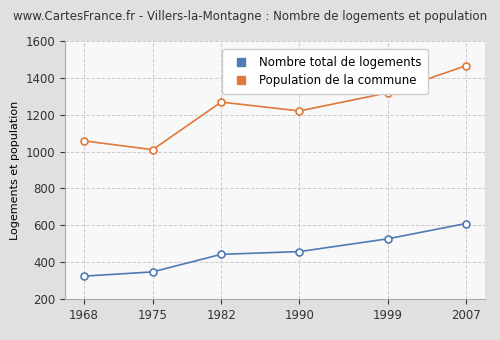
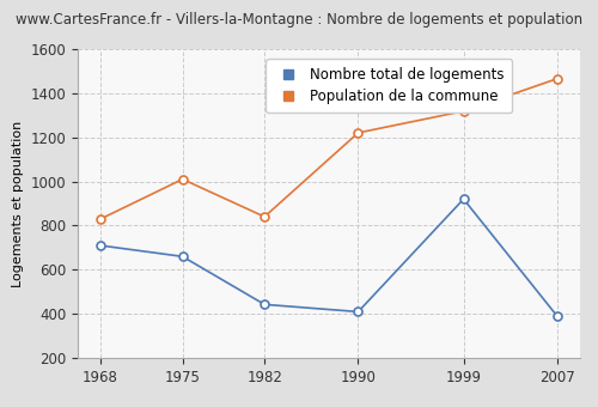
Nombre total de logements/1968: 320 -> 710
Population de la commune/1968: 1060 -> 830
Nombre total de logements/1975: 350 -> 660
Population de la commune/1982: 1270 -> 840
Nombre total de logements/1990: 460 -> 410
Nombre total de logements/1999: 530 -> 920
Nombre total de logements/2007: 610 -> 390
